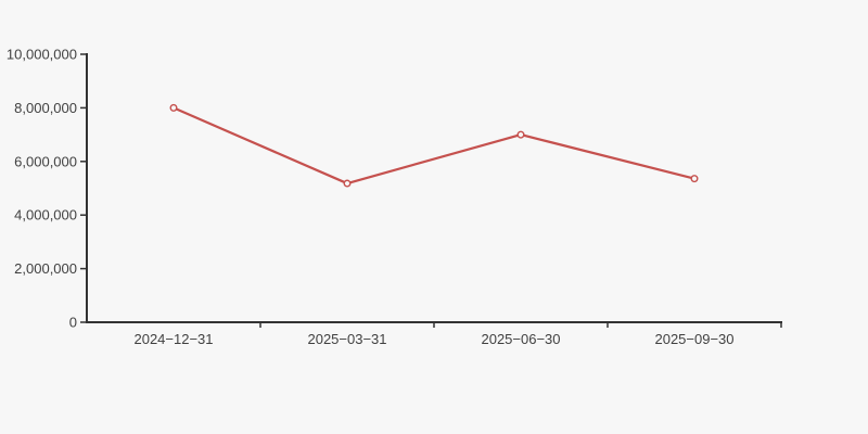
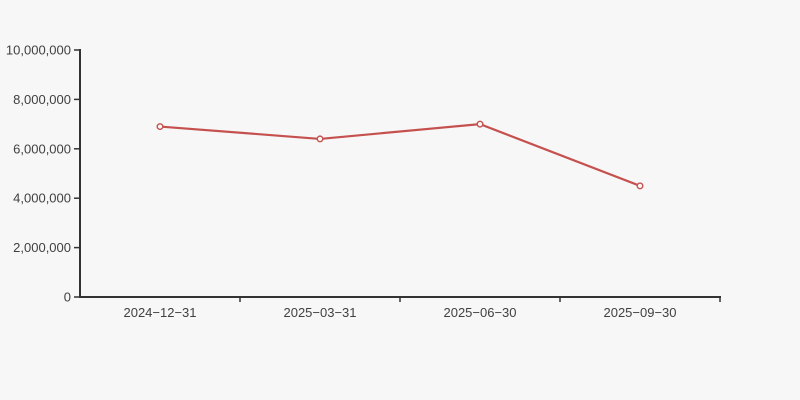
2024−12−31: 8000000 -> 6900000
2025−03−31: 5200000 -> 6400000
2025−09−30: 5400000 -> 4500000
